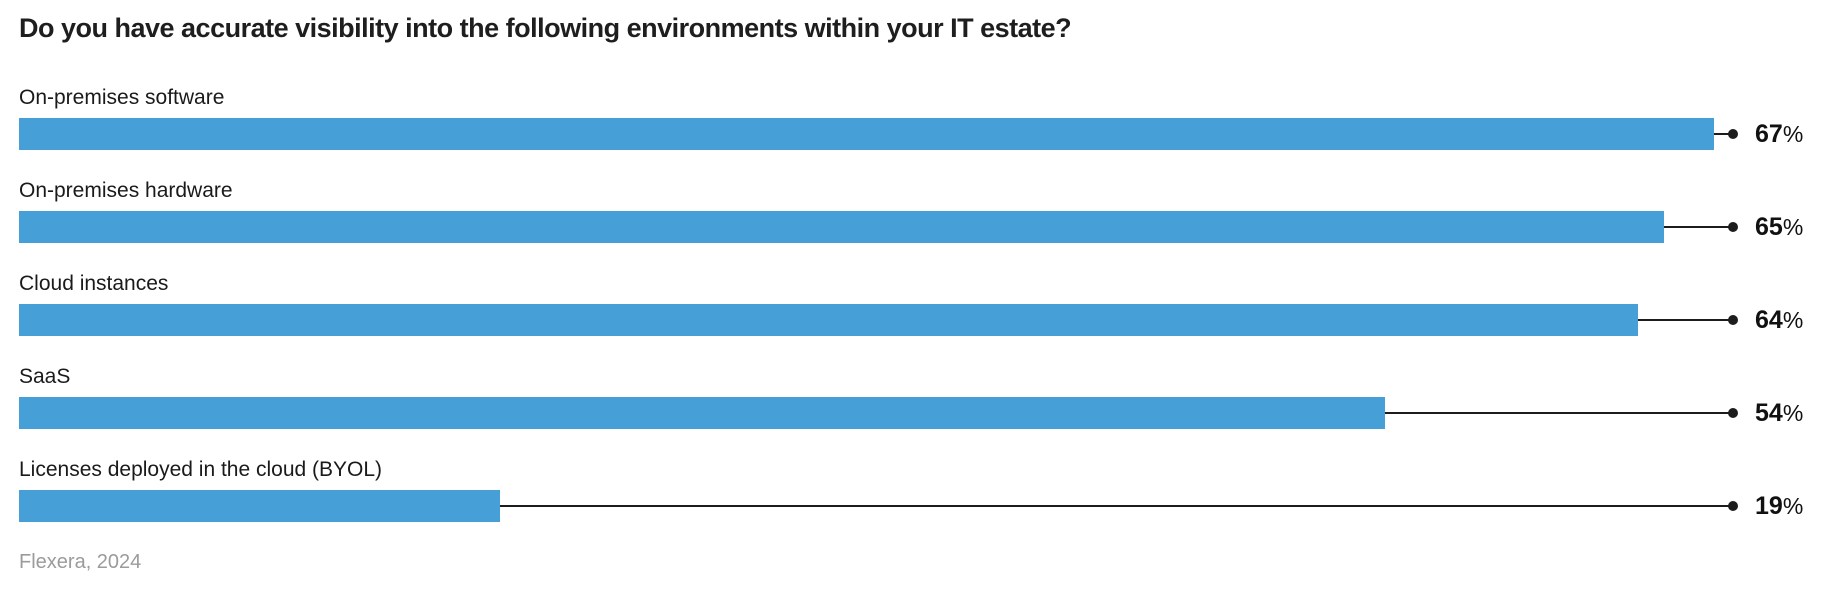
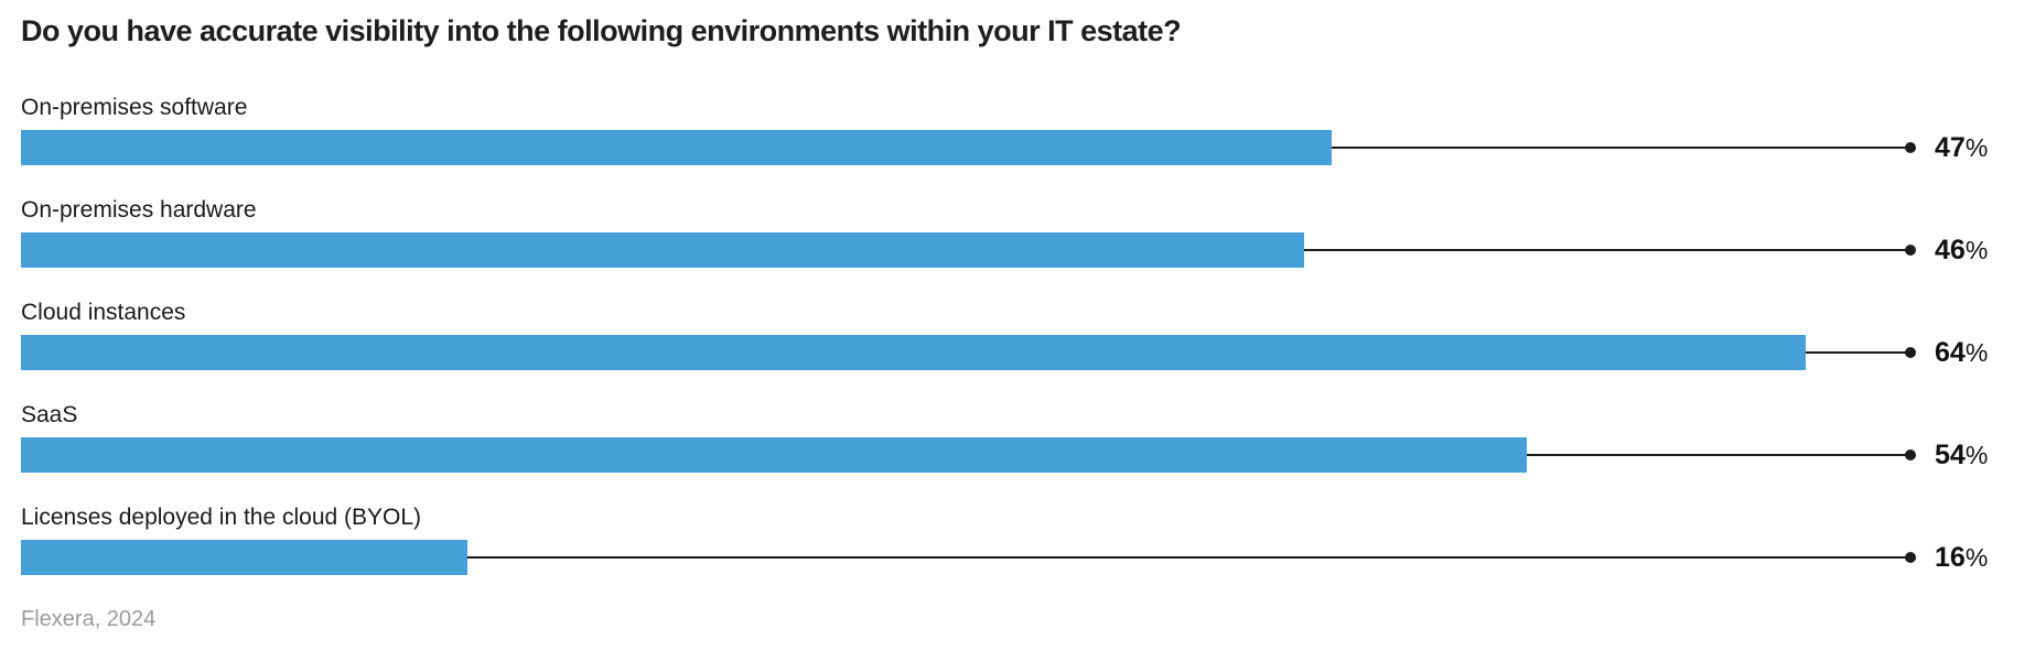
On-premises software: 67 -> 47
On-premises hardware: 65 -> 46
Licenses deployed in the cloud (BYOL): 19 -> 16
